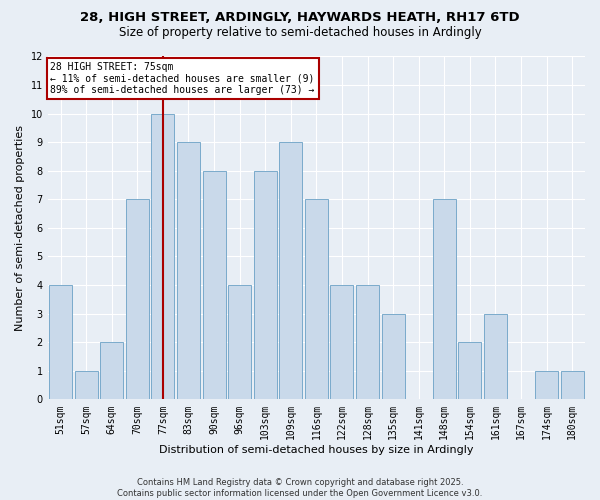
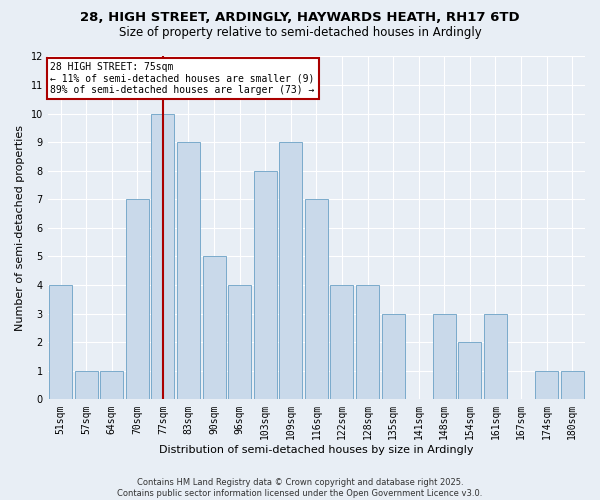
64sqm: 2 -> 1
90sqm: 8 -> 5
148sqm: 7 -> 3
